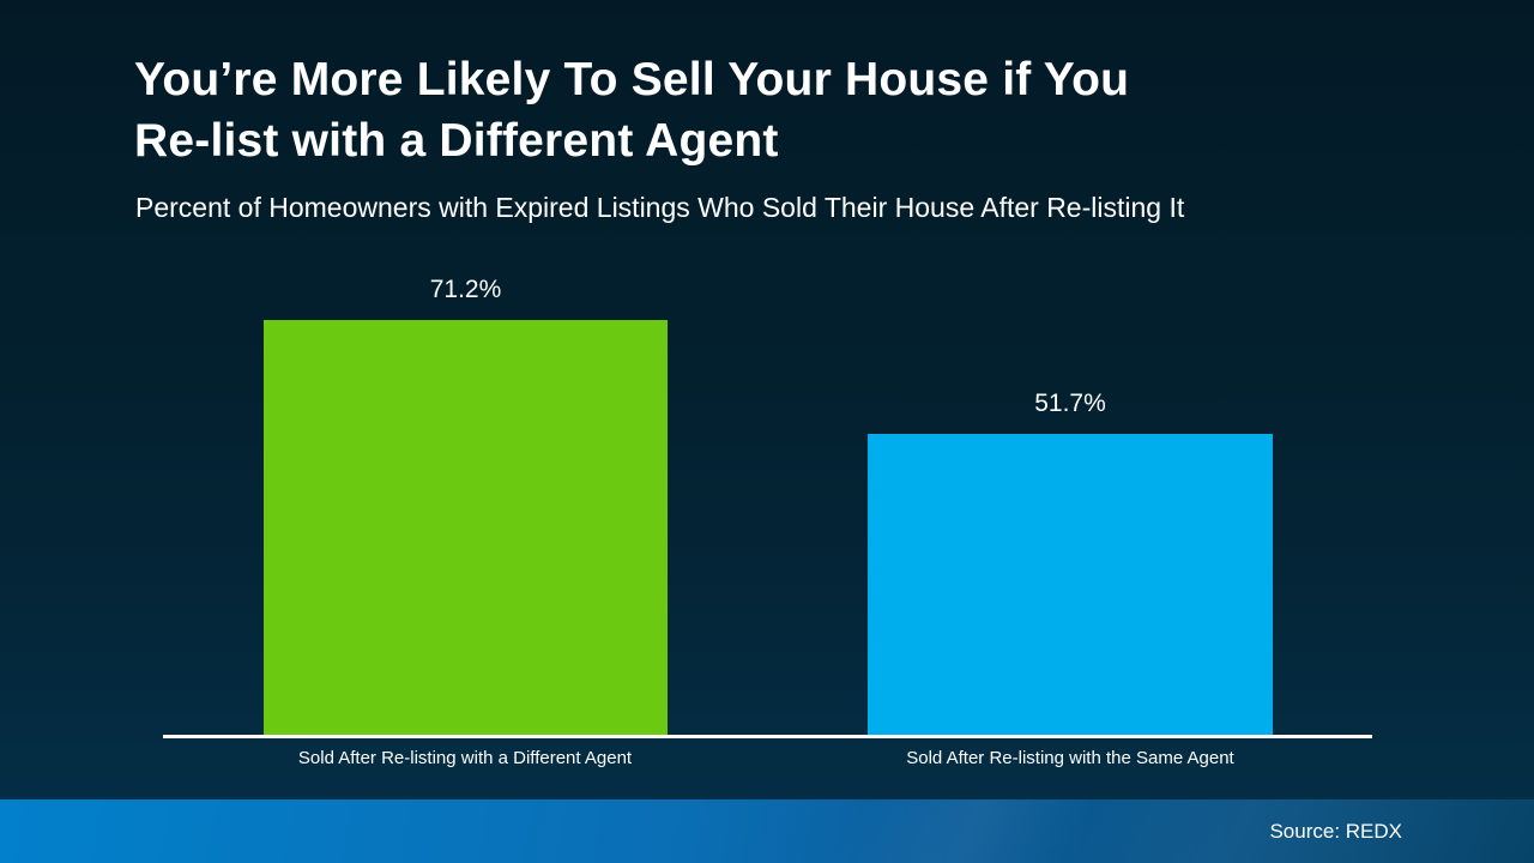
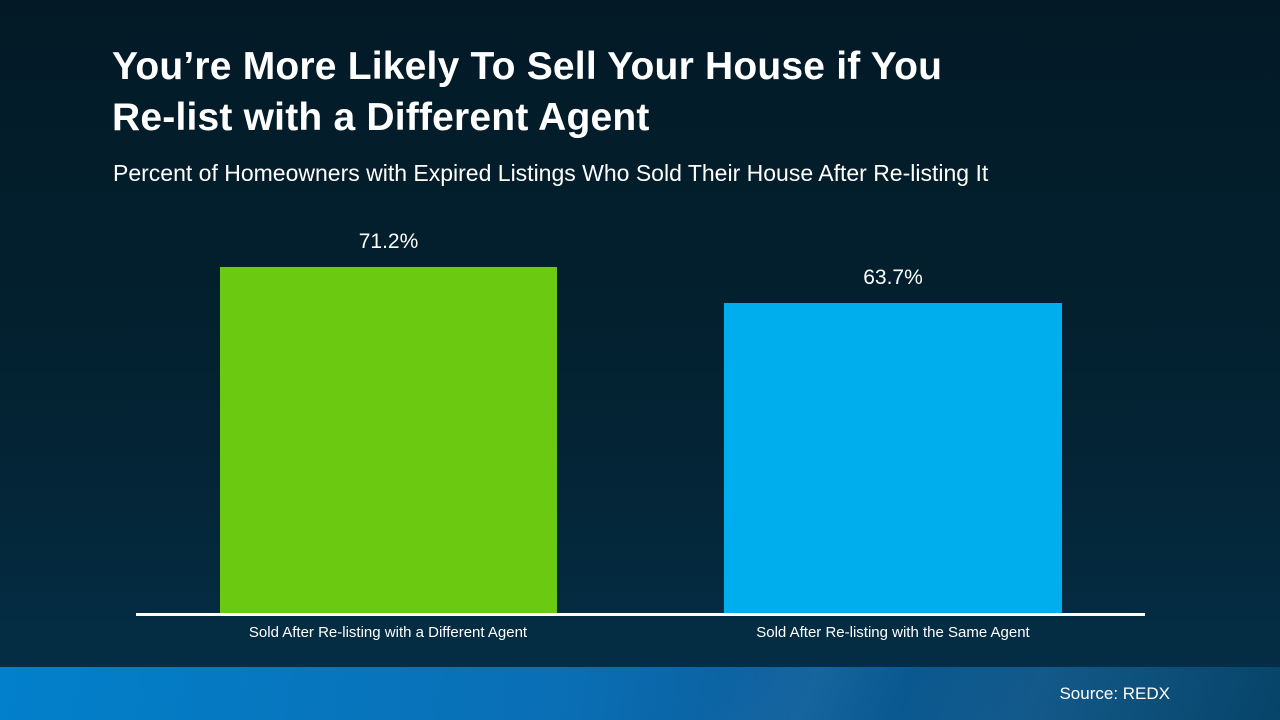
Sold After Re-listing with the Same Agent: 51.7% -> 63.7%
